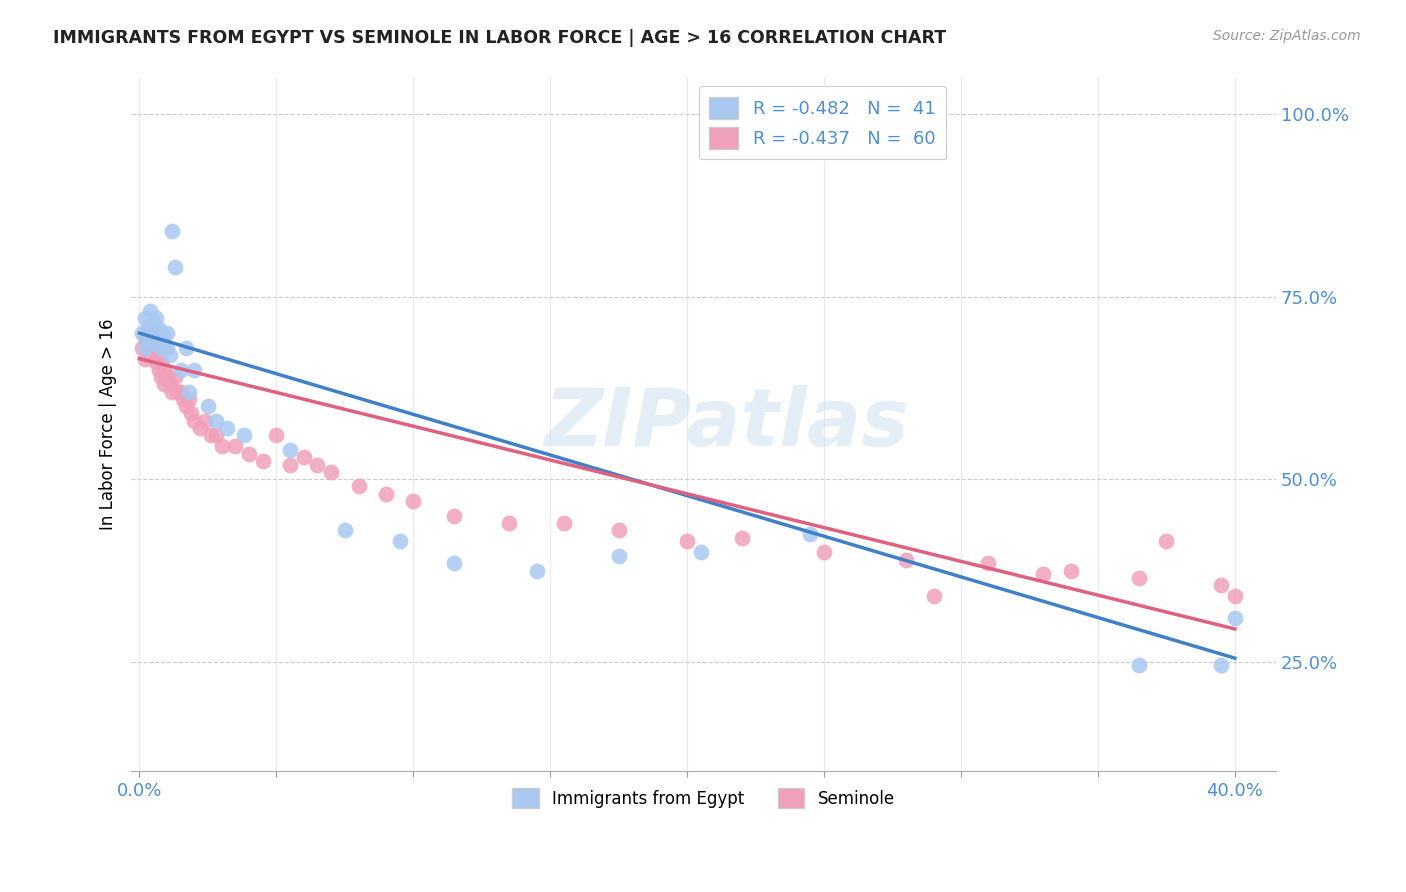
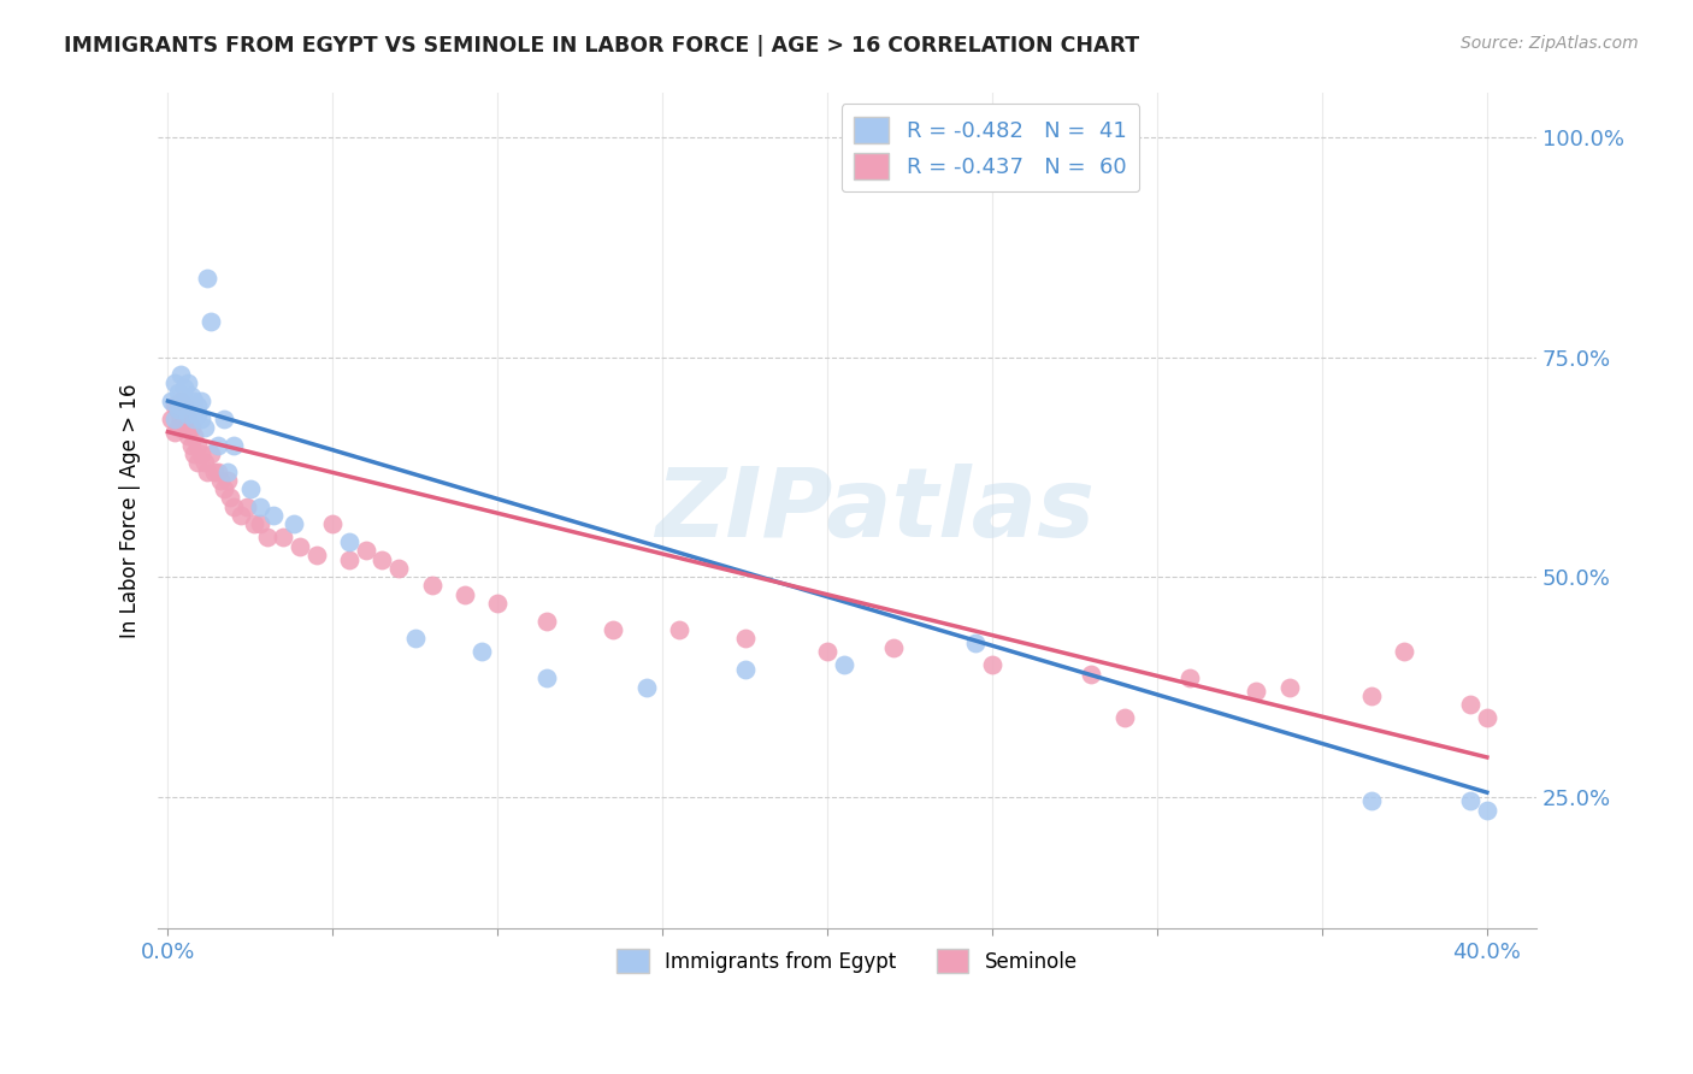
Immigrants from Egypt/40.0%: 31.0% -> 23.5%
